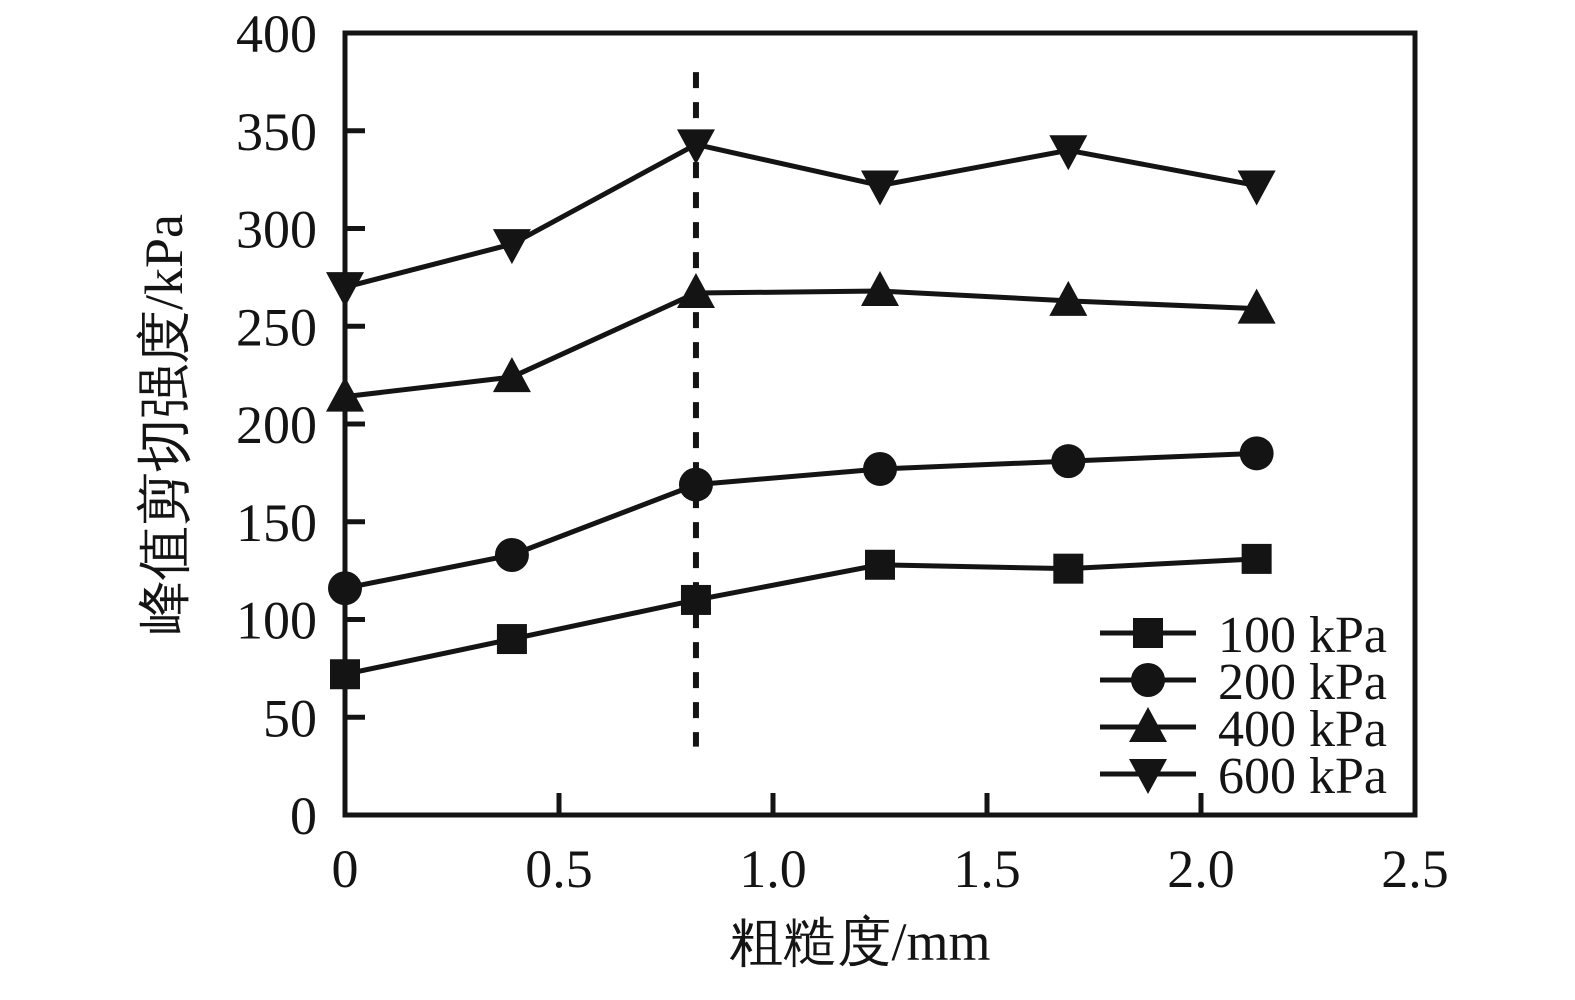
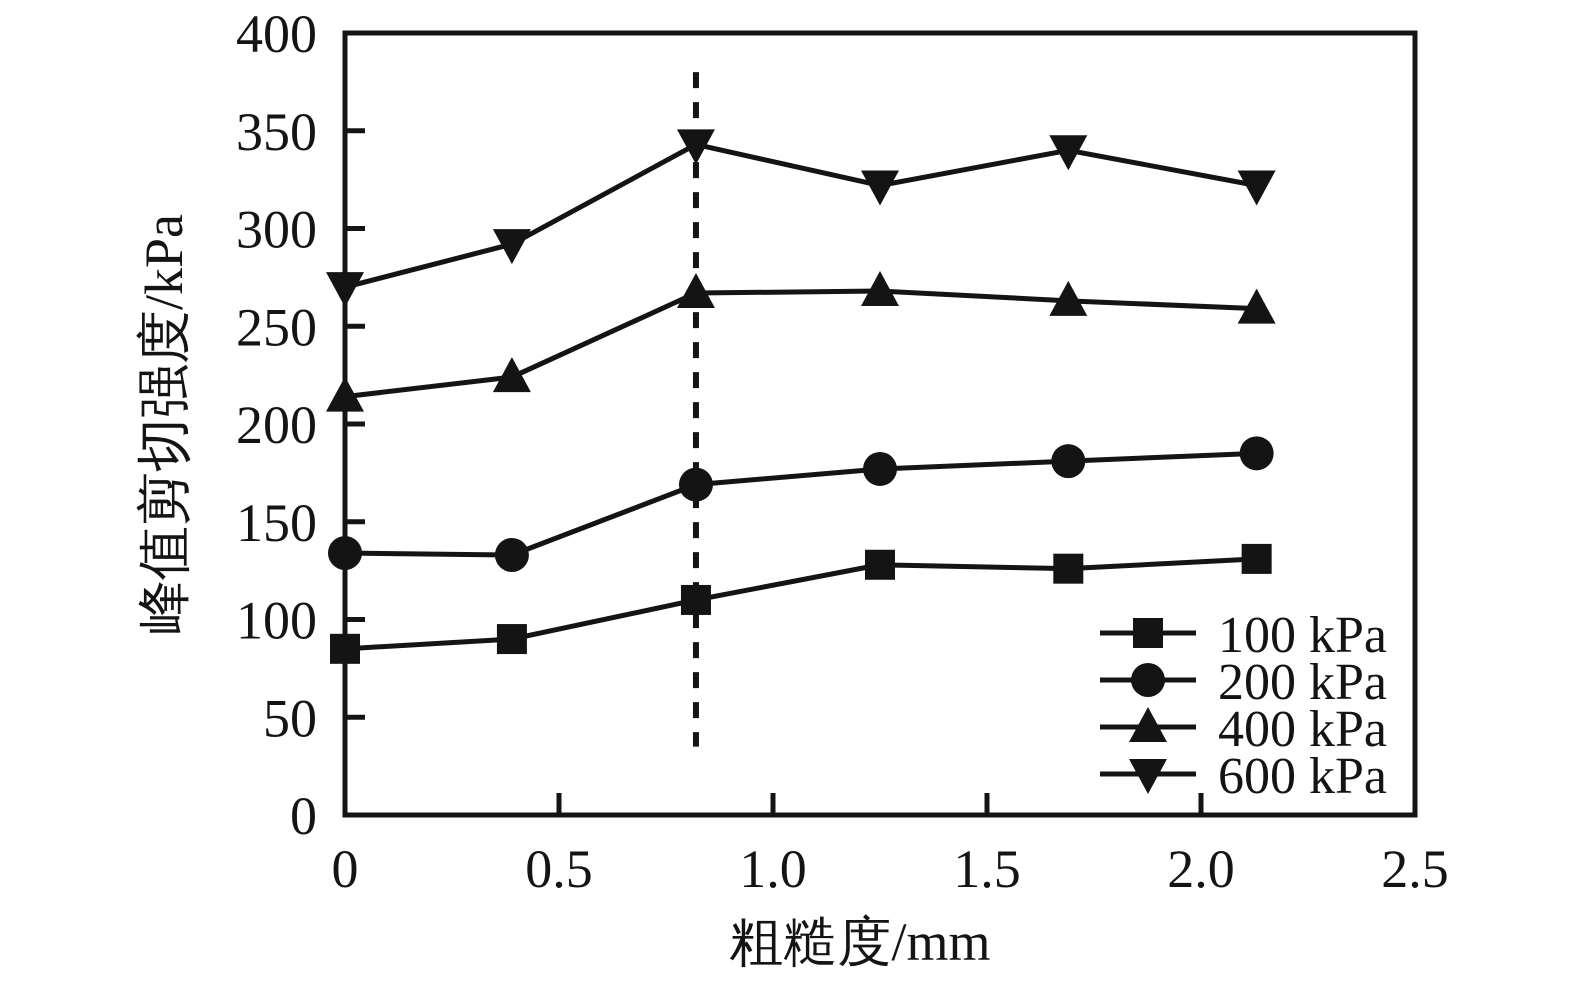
100 kPa/0: 72 -> 85
200 kPa/0: 116 -> 134
